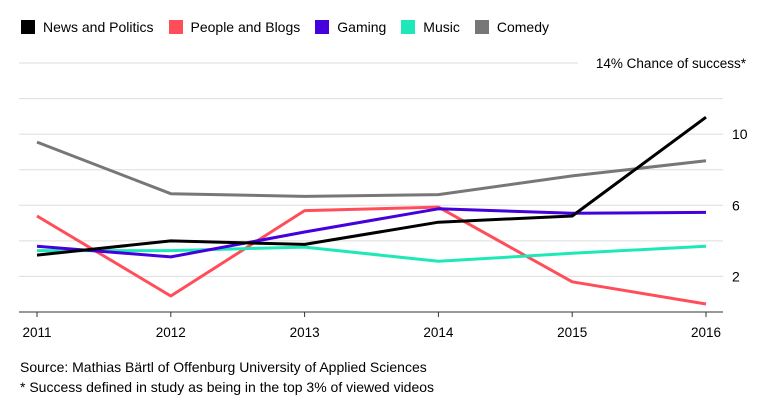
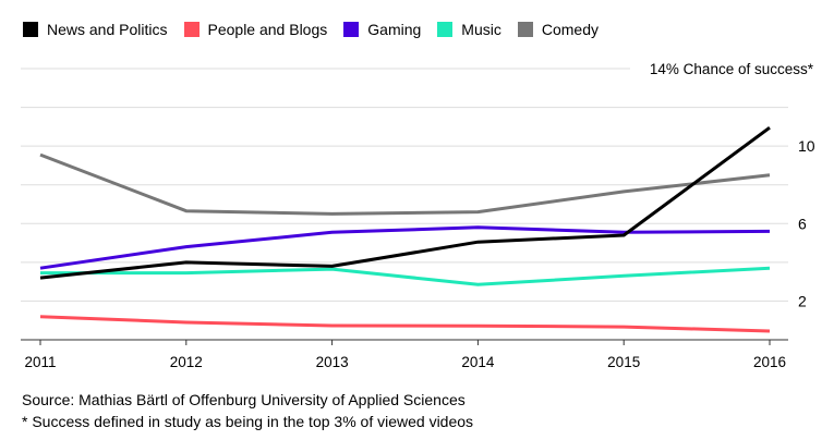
People and Blogs/2011: 5.4 -> 1.2
Gaming/2012: 3.1 -> 4.8
People and Blogs/2013: 5.7 -> 0.7
Gaming/2013: 4.5 -> 5.5
People and Blogs/2014: 5.9 -> 0.7
People and Blogs/2015: 1.7 -> 0.7
